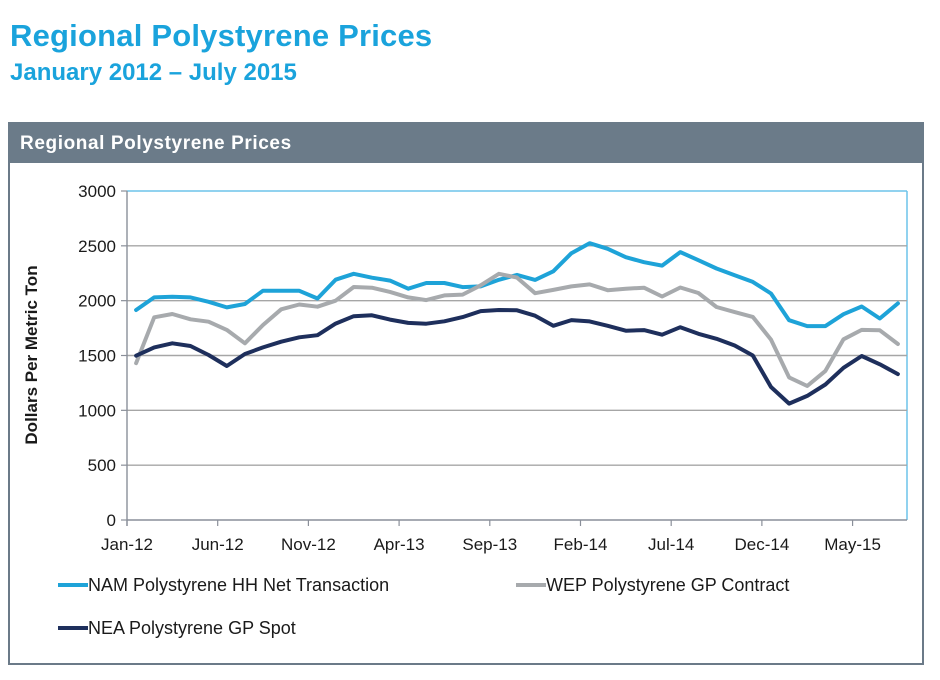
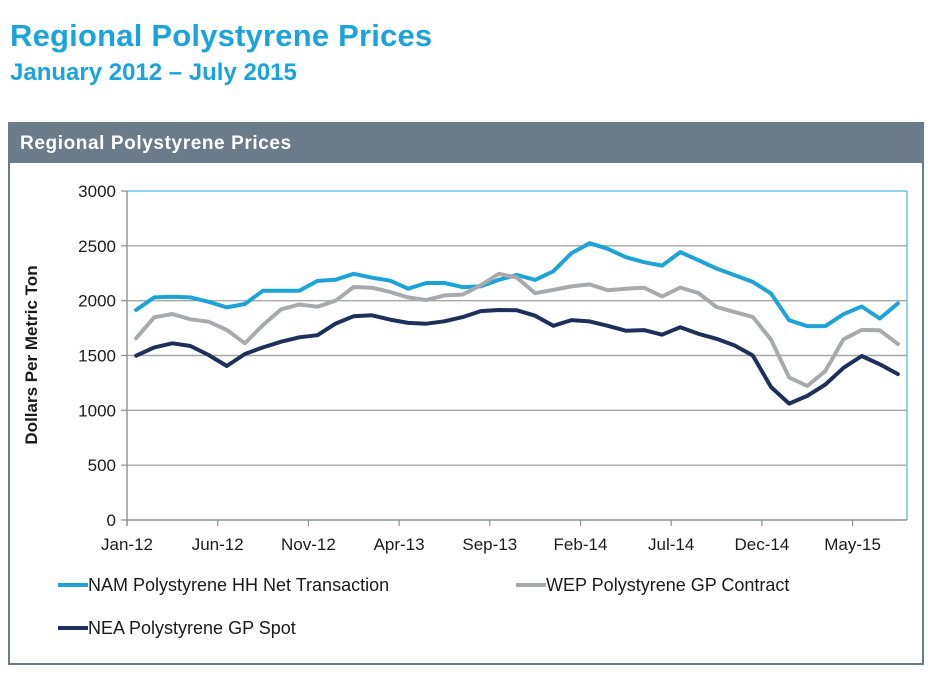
WEP Polystyrene GP Contract/Jan-12: 1430 -> 1660
NAM Polystyrene HH Net Transaction/Nov-12: 2020 -> 2180
